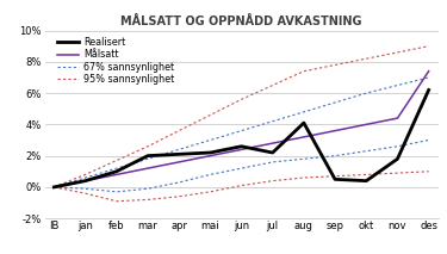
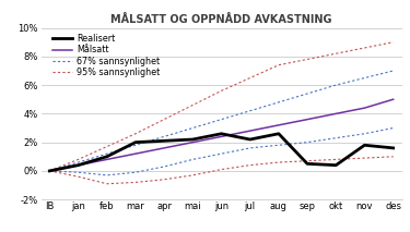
Realisert/aug: 4.1% -> 2.6%
Realisert/des: 6.2% -> 1.6%
Målsatt/des: 7.4% -> 5.0%
